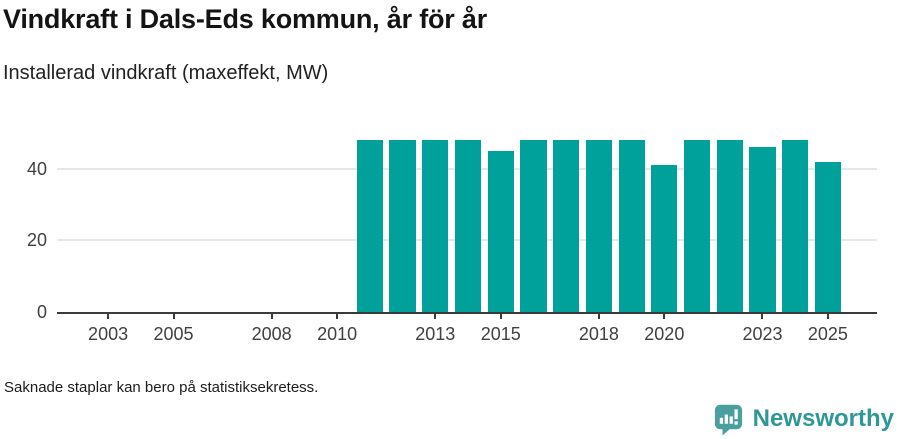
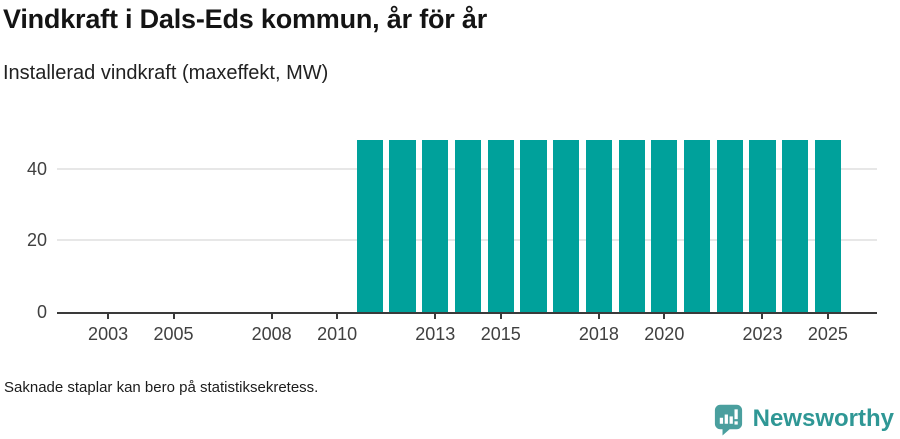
2015: 45 -> 48
2020: 41 -> 48
2023: 46 -> 48
2025: 42 -> 48
